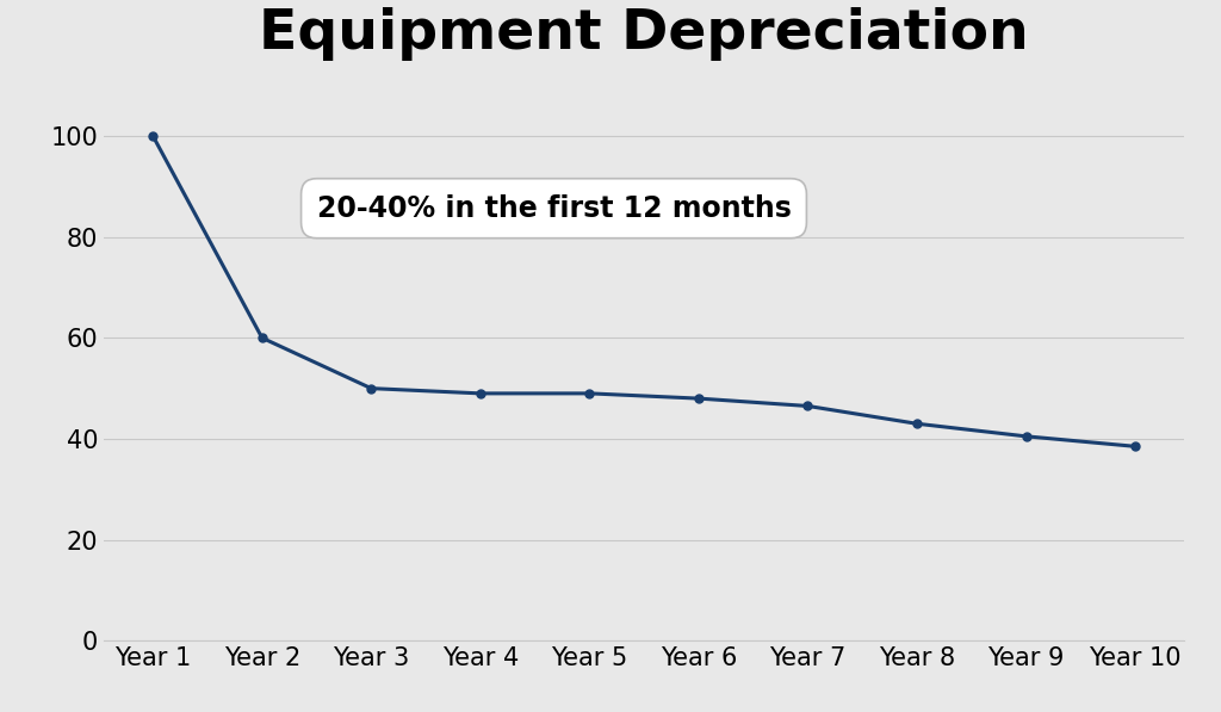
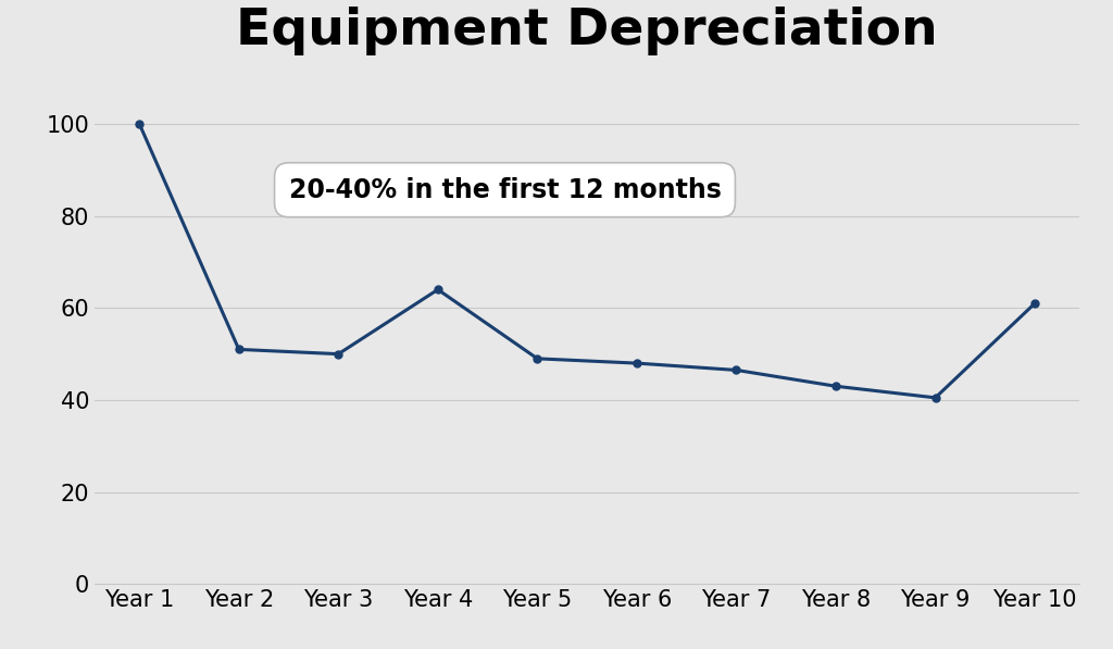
Year 2: 60.0 -> 51.0
Year 4: 49.0 -> 64.0
Year 10: 38.5 -> 61.0
